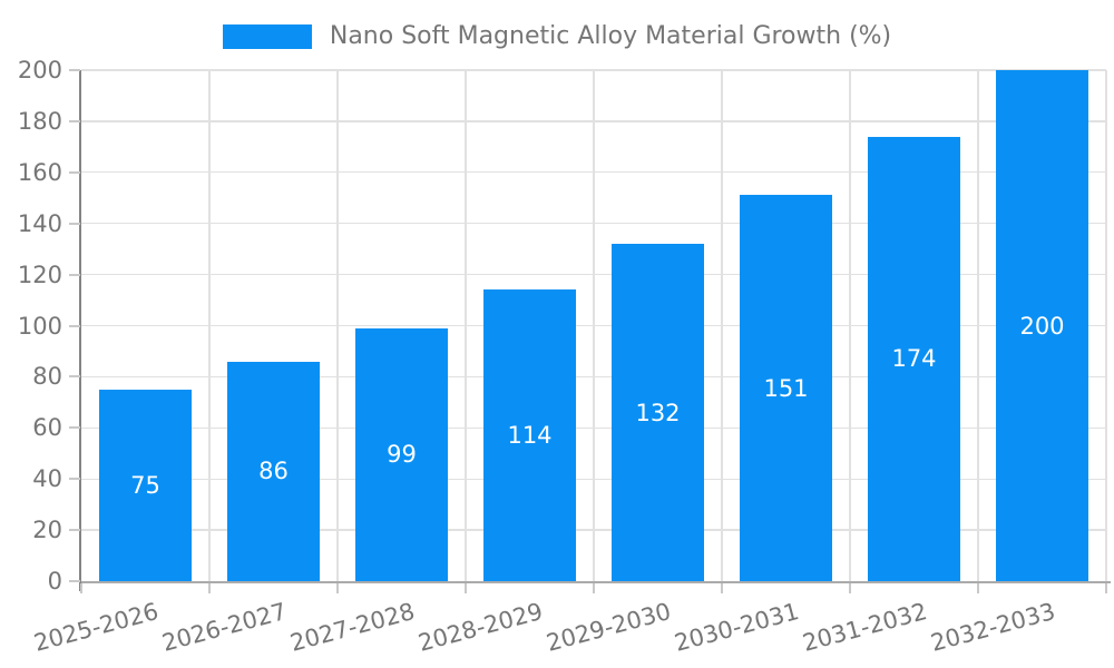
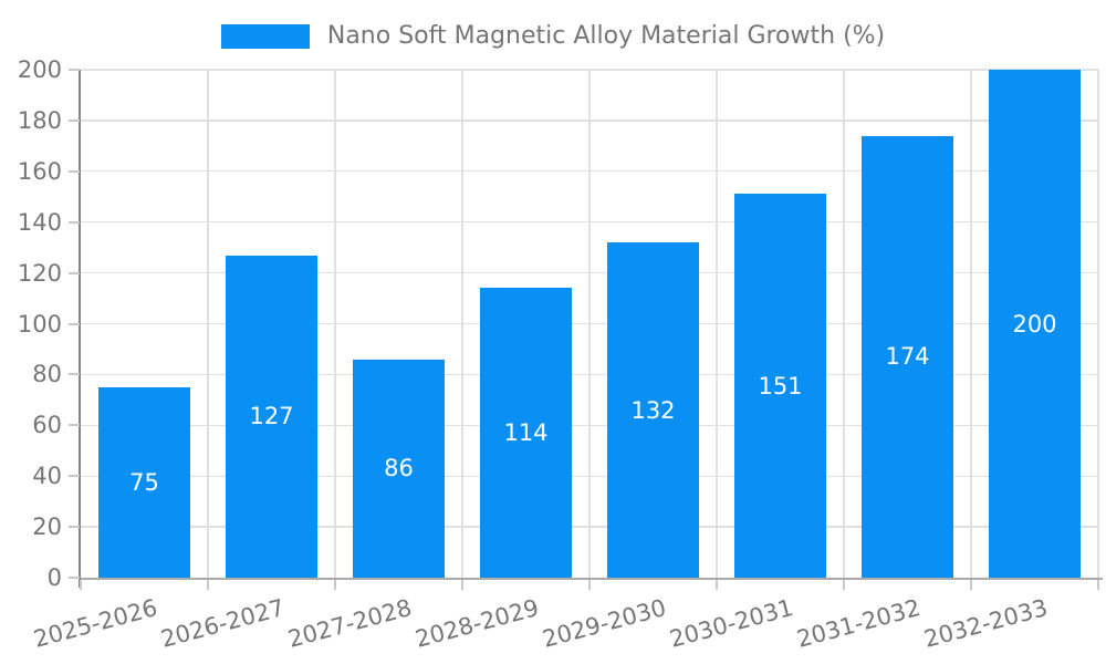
2026-2027: 86 -> 127
2027-2028: 99 -> 86
